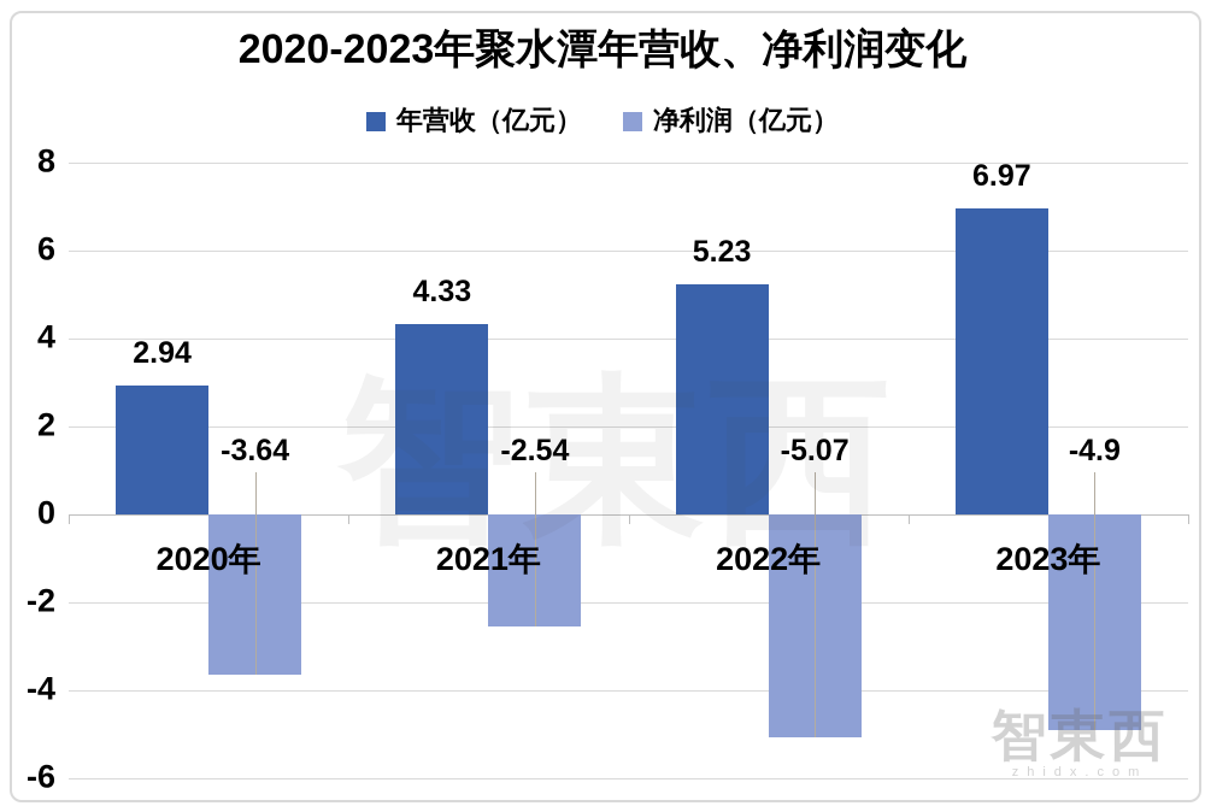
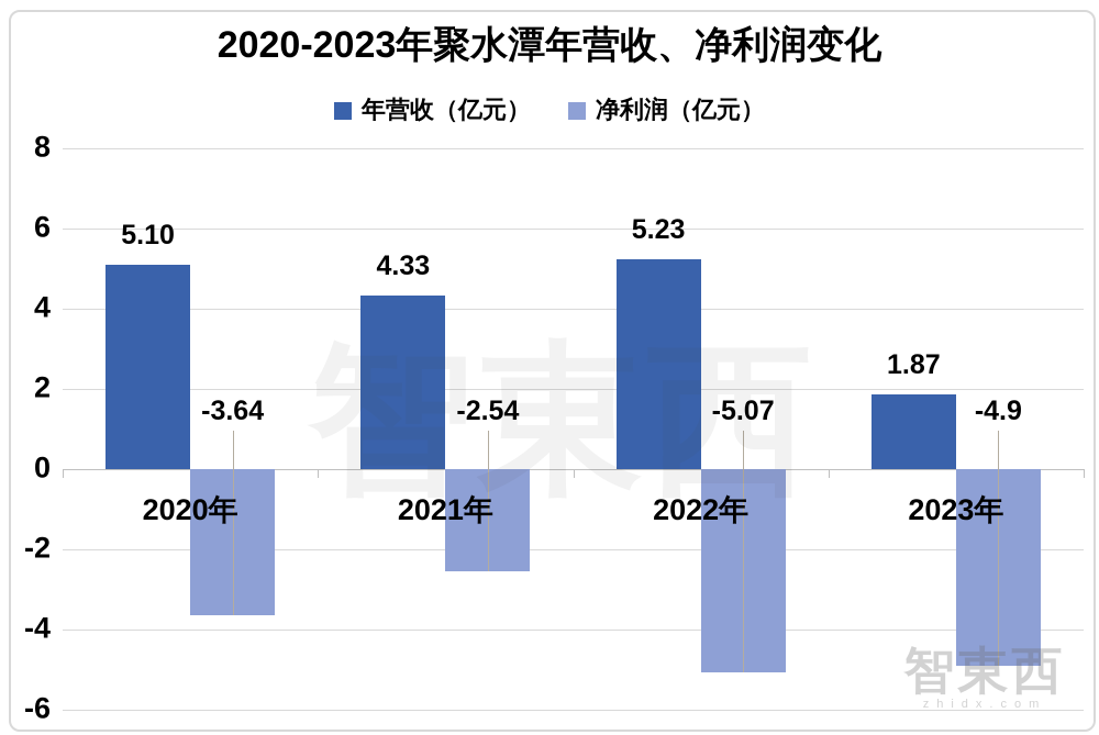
年营收（亿元）/2020年: 2.94 -> 5.10
年营收（亿元）/2023年: 6.97 -> 1.87
